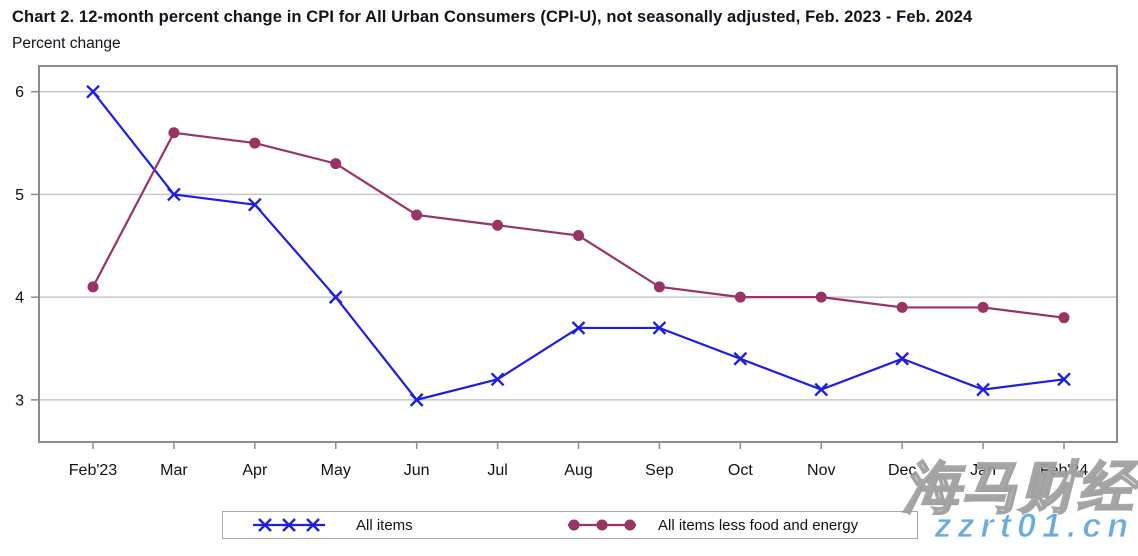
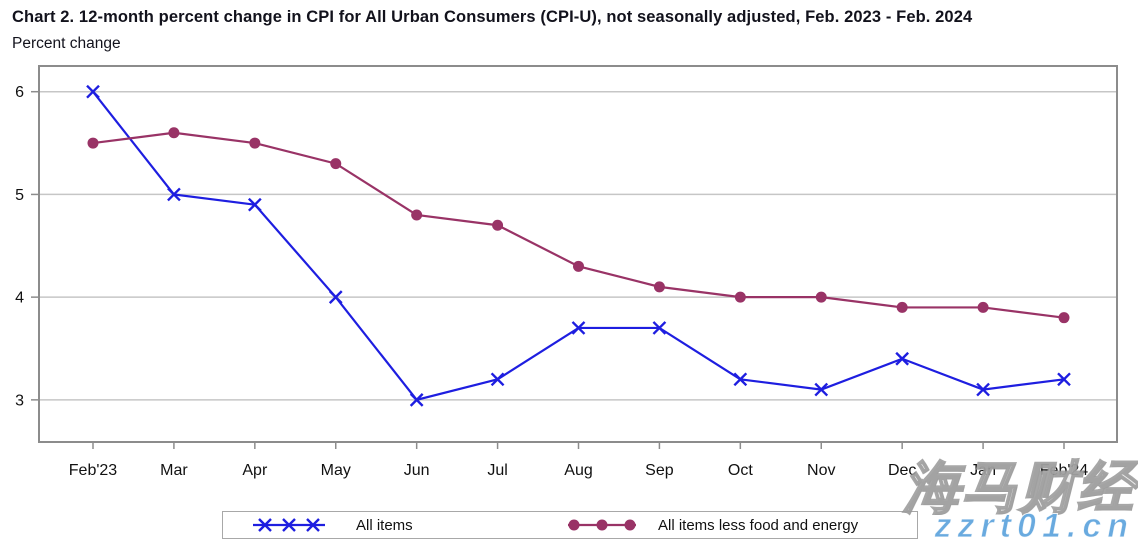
All items less food and energy/Feb'23: 4.1 -> 5.5
All items less food and energy/Aug: 4.6 -> 4.3
All items/Oct: 3.4 -> 3.2
